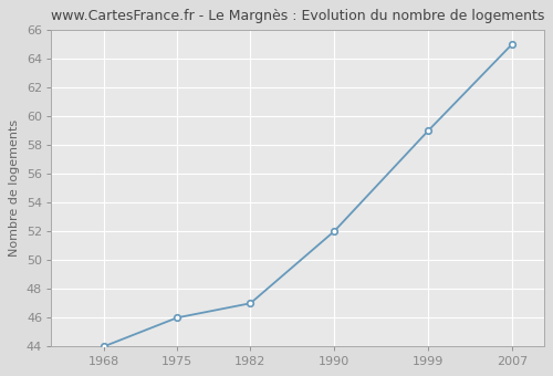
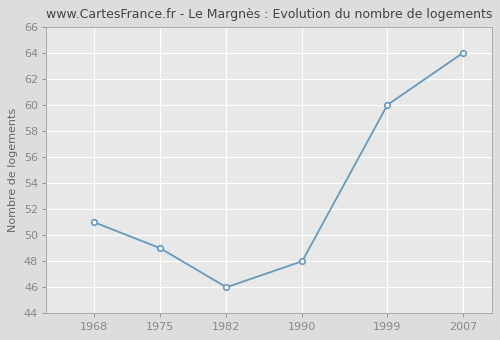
1968: 44 -> 51
1975: 46 -> 49
1982: 47 -> 46
1990: 52 -> 48
1999: 59 -> 60
2007: 65 -> 64
